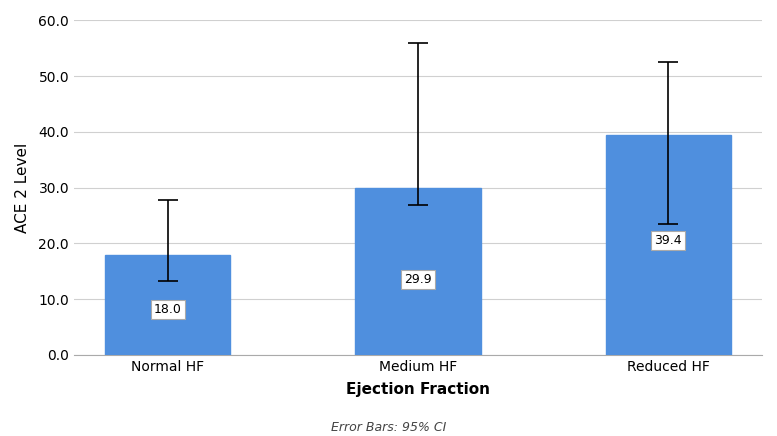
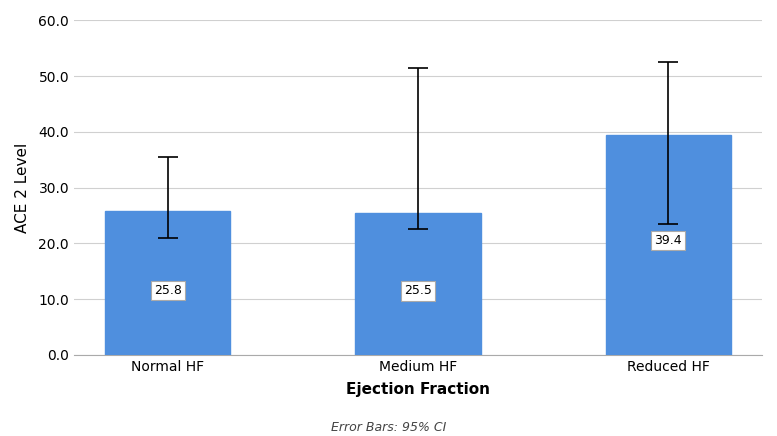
Normal HF: 18.0 -> 25.8
Medium HF: 29.9 -> 25.5
